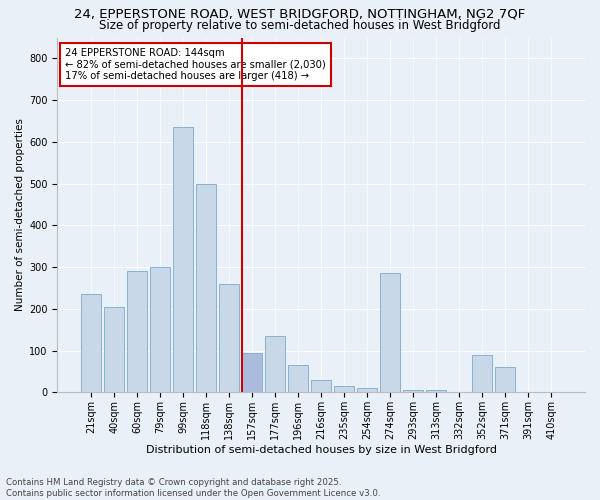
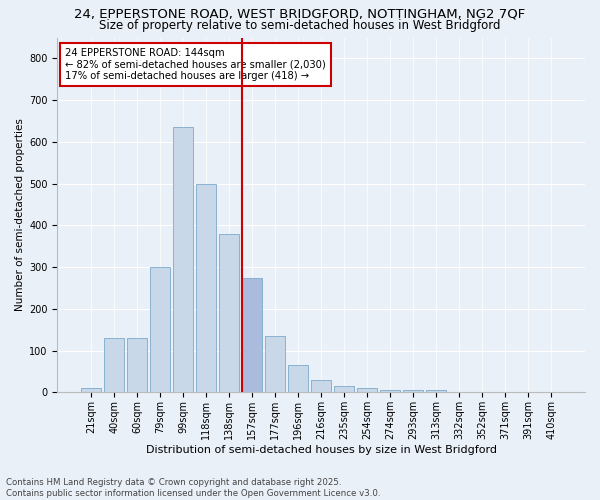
21sqm: 235 -> 10
40sqm: 205 -> 130
60sqm: 290 -> 130
138sqm: 260 -> 380
157sqm: 95 -> 275
274sqm: 285 -> 5
352sqm: 90 -> 2
371sqm: 60 -> 2
